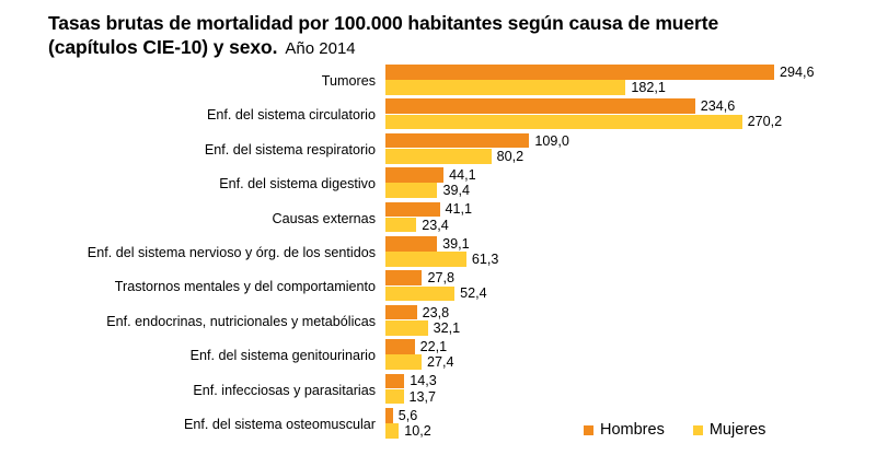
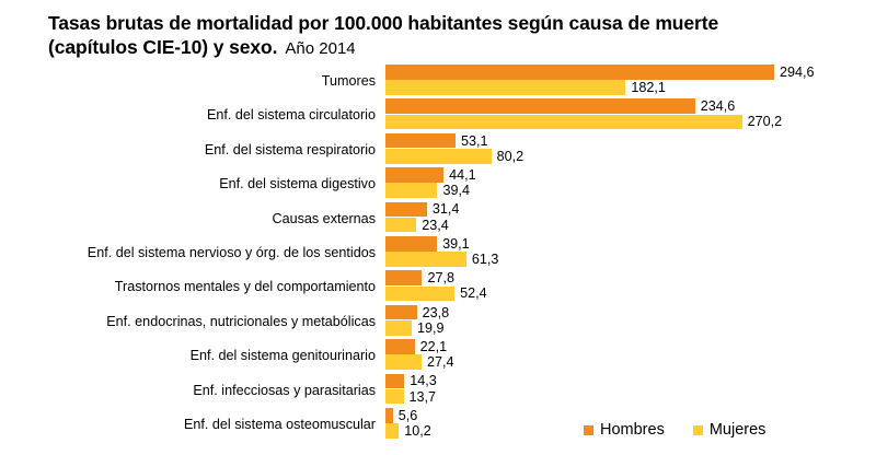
Hombres/Enf. del sistema respiratorio: 109,0 -> 53,1
Hombres/Causas externas: 41,1 -> 31,4
Mujeres/Enf. endocrinas, nutricionales y metabólicas: 32,1 -> 19,9
